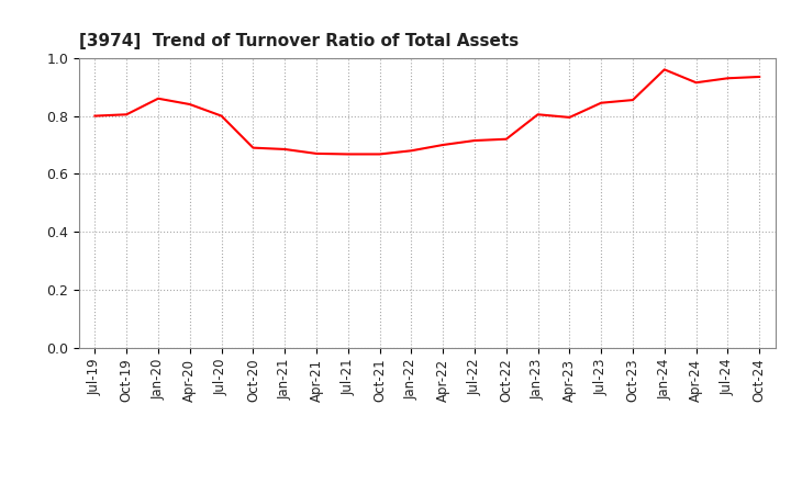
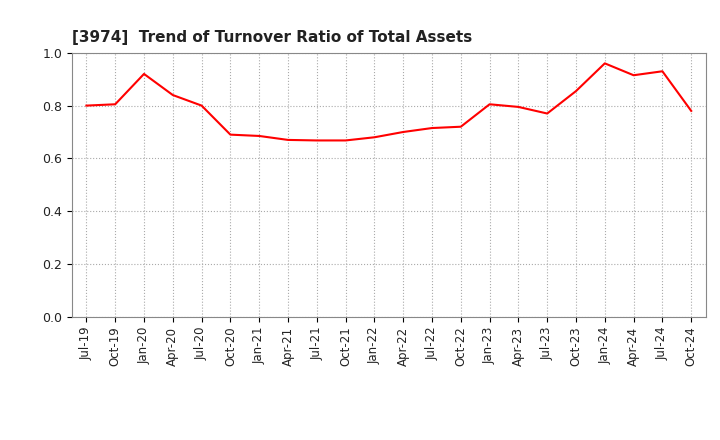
Jan-20: 0.860 -> 0.920
Jul-23: 0.845 -> 0.770
Oct-24: 0.935 -> 0.780
